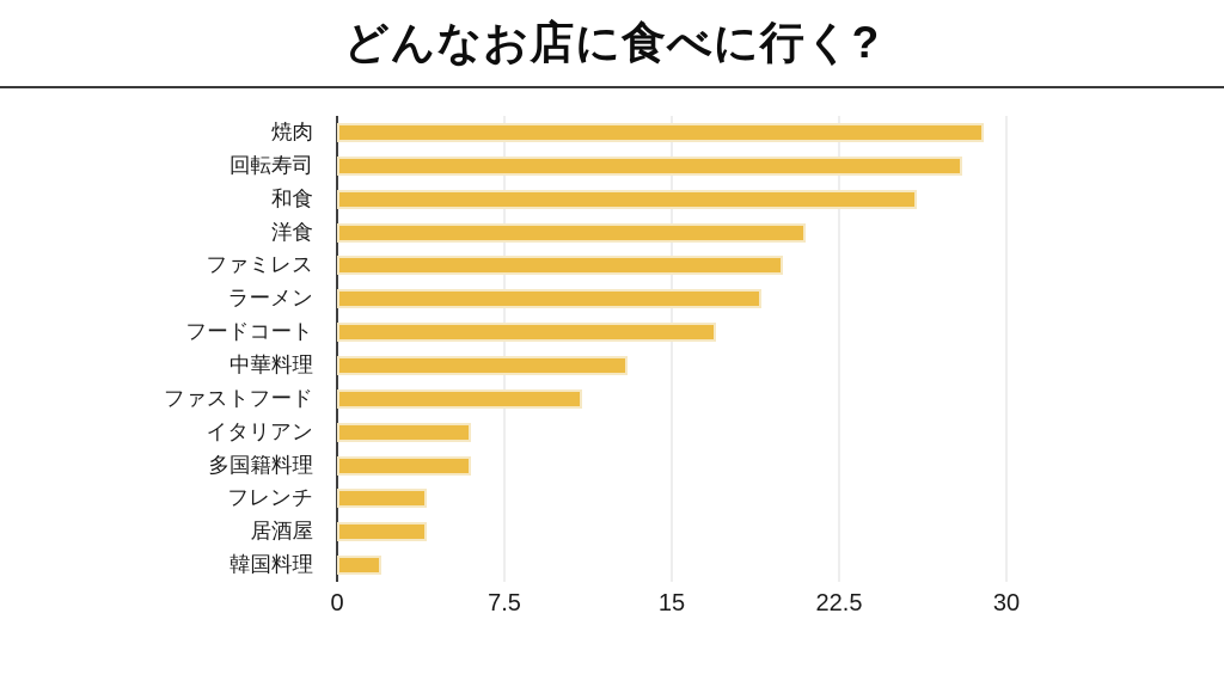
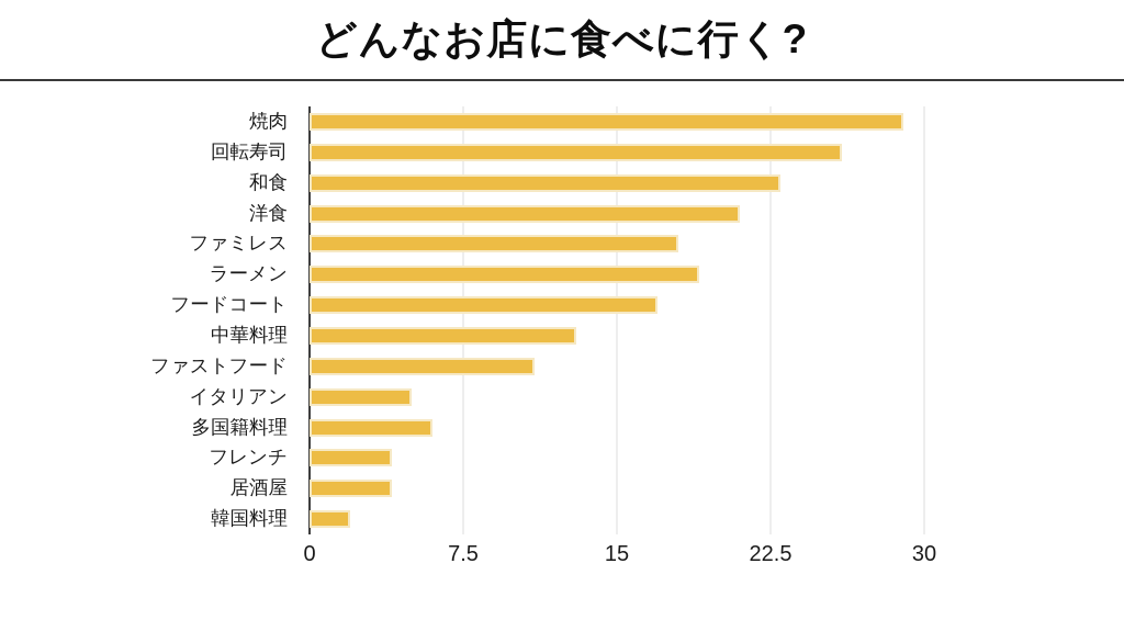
回転寿司: 28 -> 26
和食: 26 -> 23
ファミレス: 20 -> 18
イタリアン: 6 -> 5
